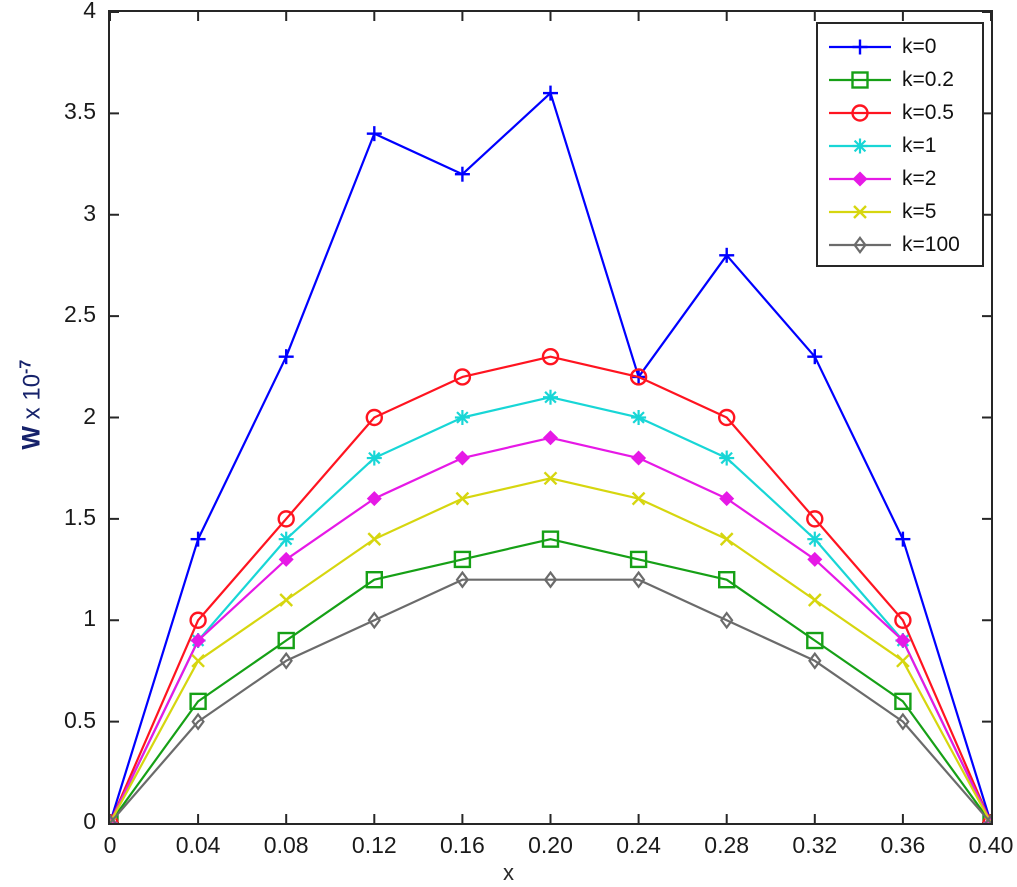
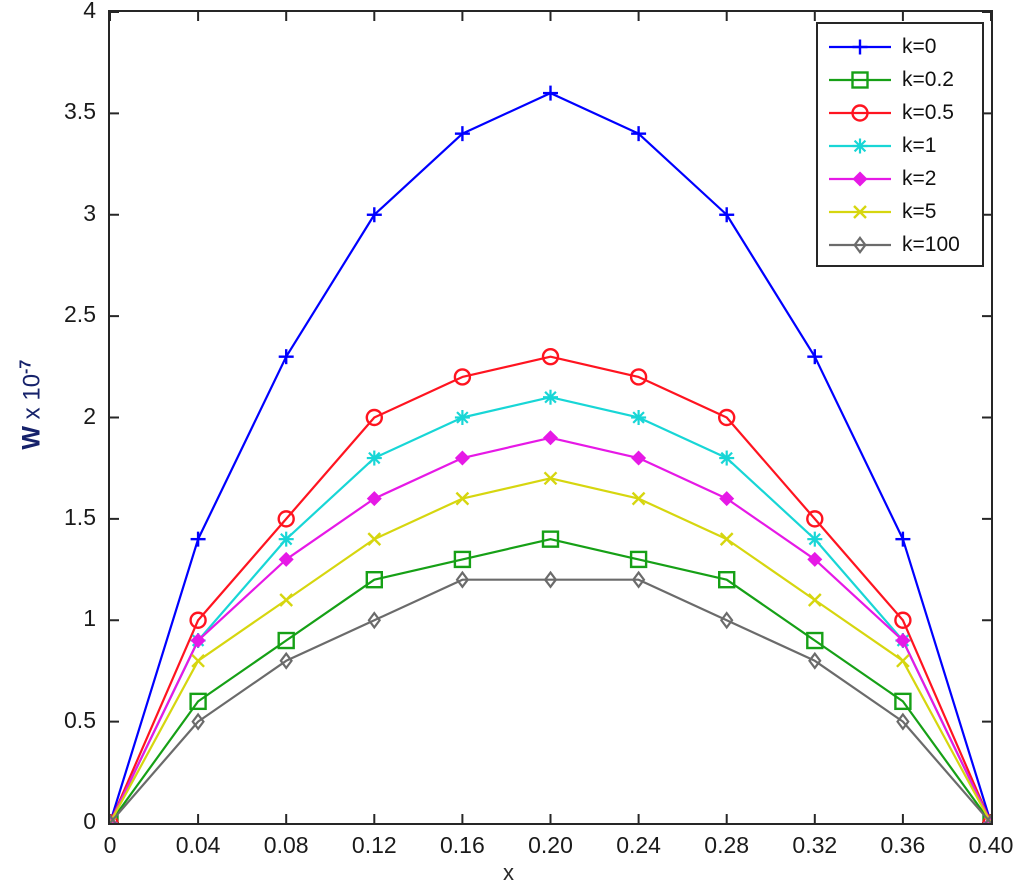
k=0/0.12: 3.4 -> 3.0
k=0/0.16: 3.2 -> 3.4
k=0/0.24: 2.2 -> 3.4
k=0/0.28: 2.8 -> 3.0
